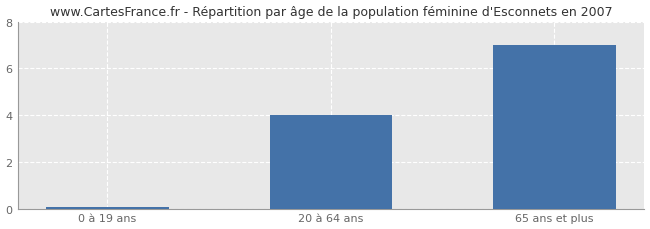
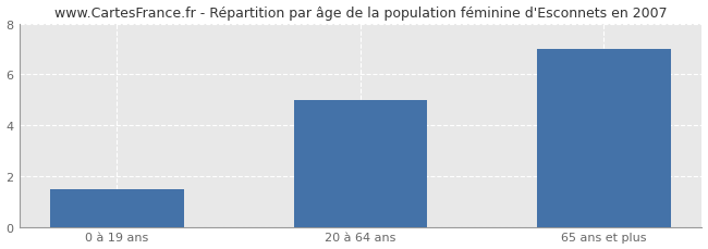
0 à 19 ans: 0.07 -> 1.50
20 à 64 ans: 4.00 -> 5.00
